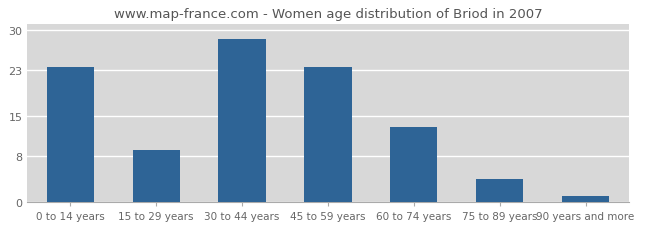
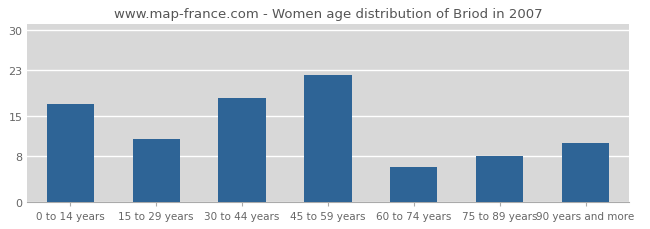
0 to 14 years: 23.5 -> 17.0
15 to 29 years: 9.0 -> 11.0
30 to 44 years: 28.5 -> 18.2
45 to 59 years: 23.5 -> 22.2
60 to 74 years: 13.0 -> 6.0
75 to 89 years: 4.0 -> 8.0
90 years and more: 1.0 -> 10.2
